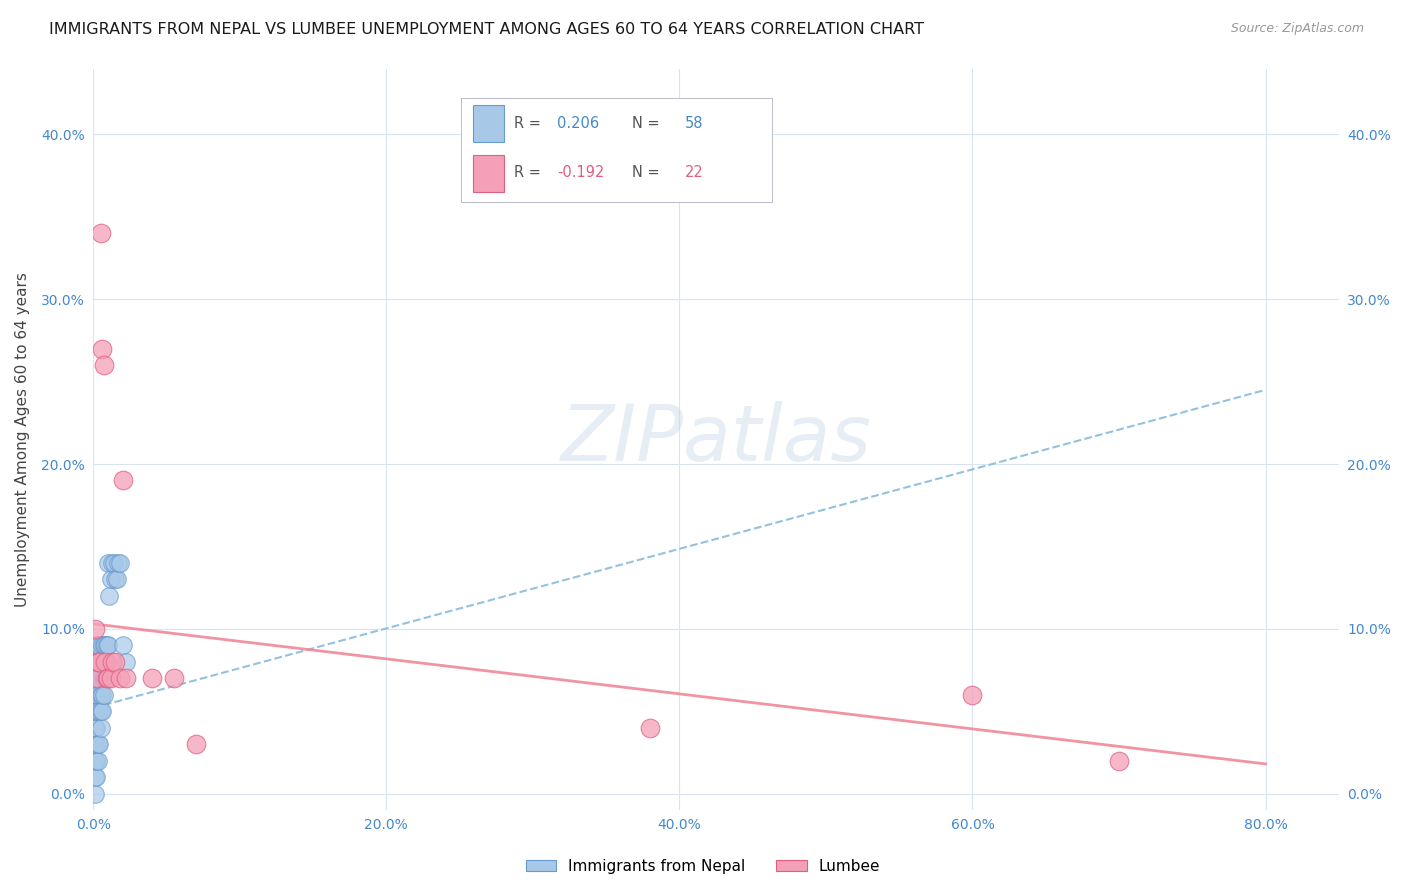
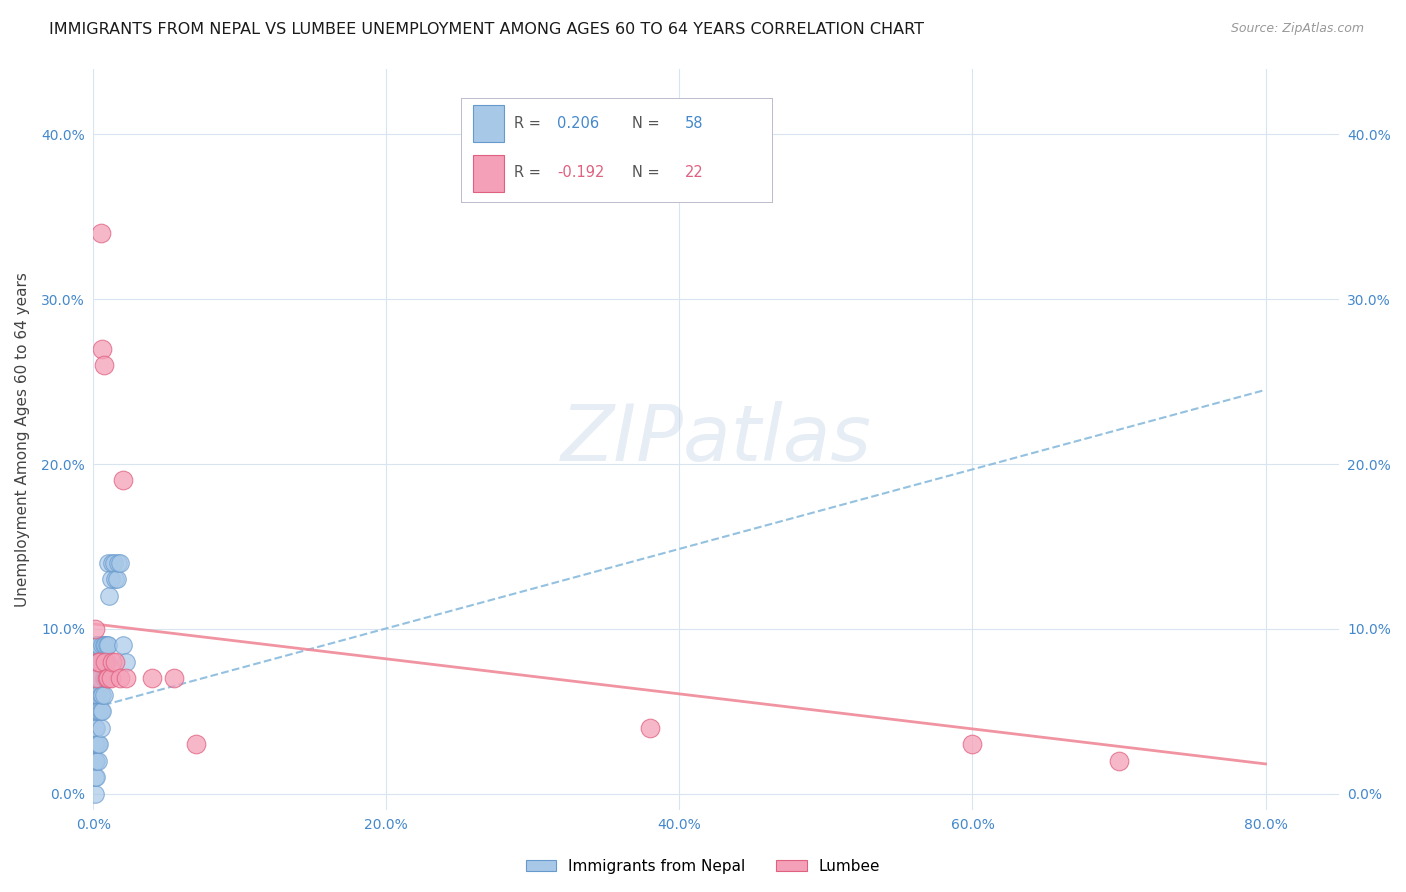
Lumbee/60.0%: 6% -> 3%
